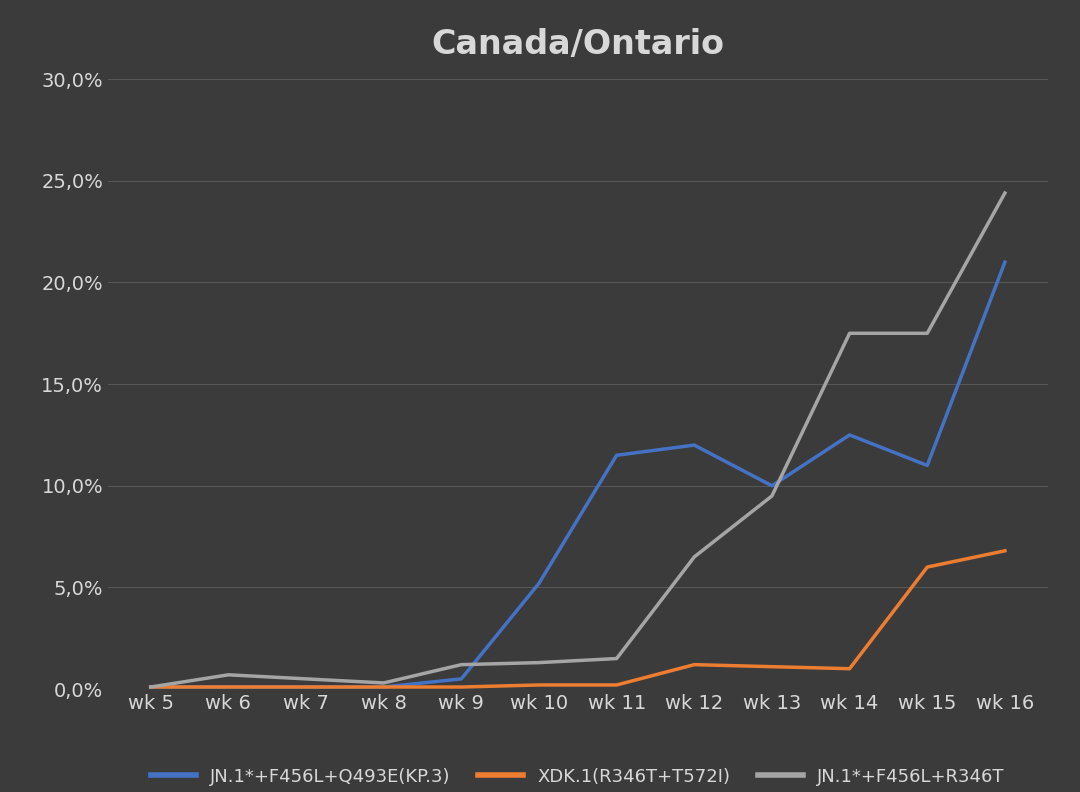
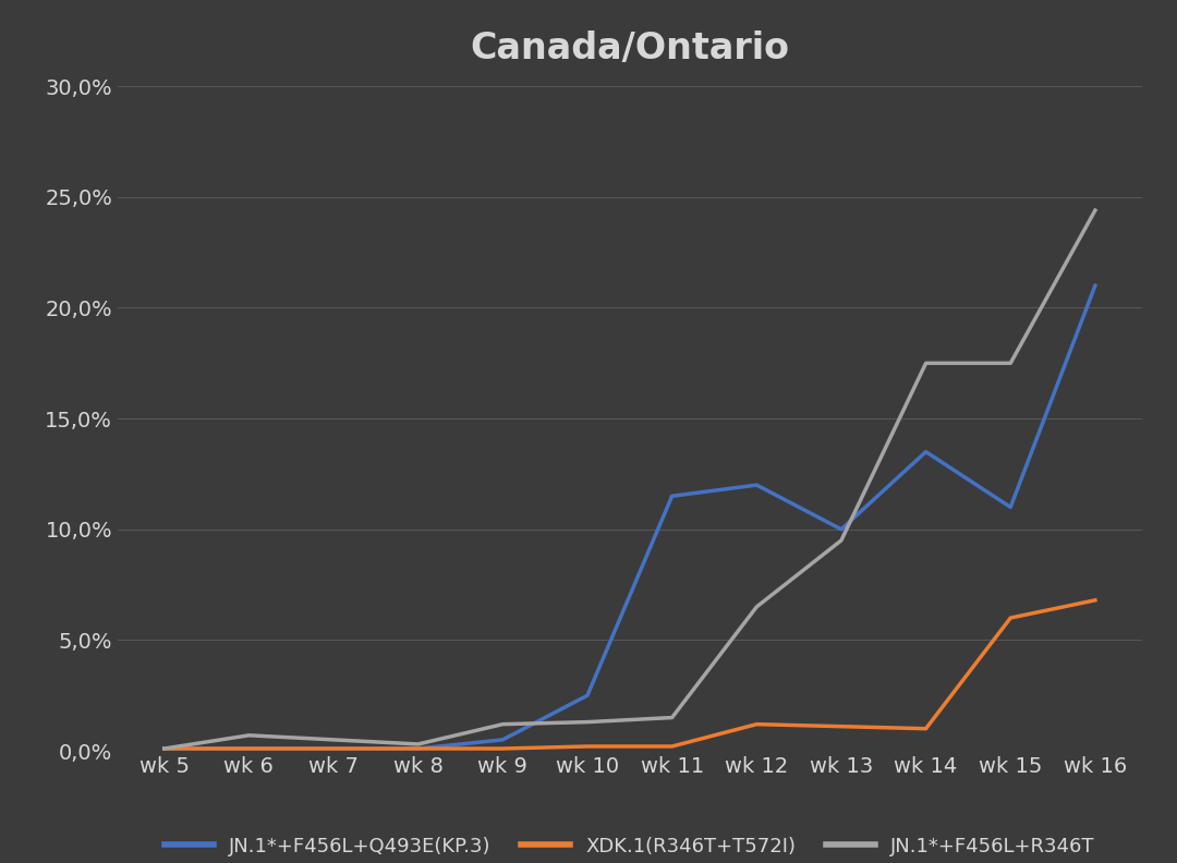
JN.1*+F456L+Q493E(KP.3)/wk 10: 5,2% -> 2,5%
JN.1*+F456L+Q493E(KP.3)/wk 14: 12,5% -> 13,5%
